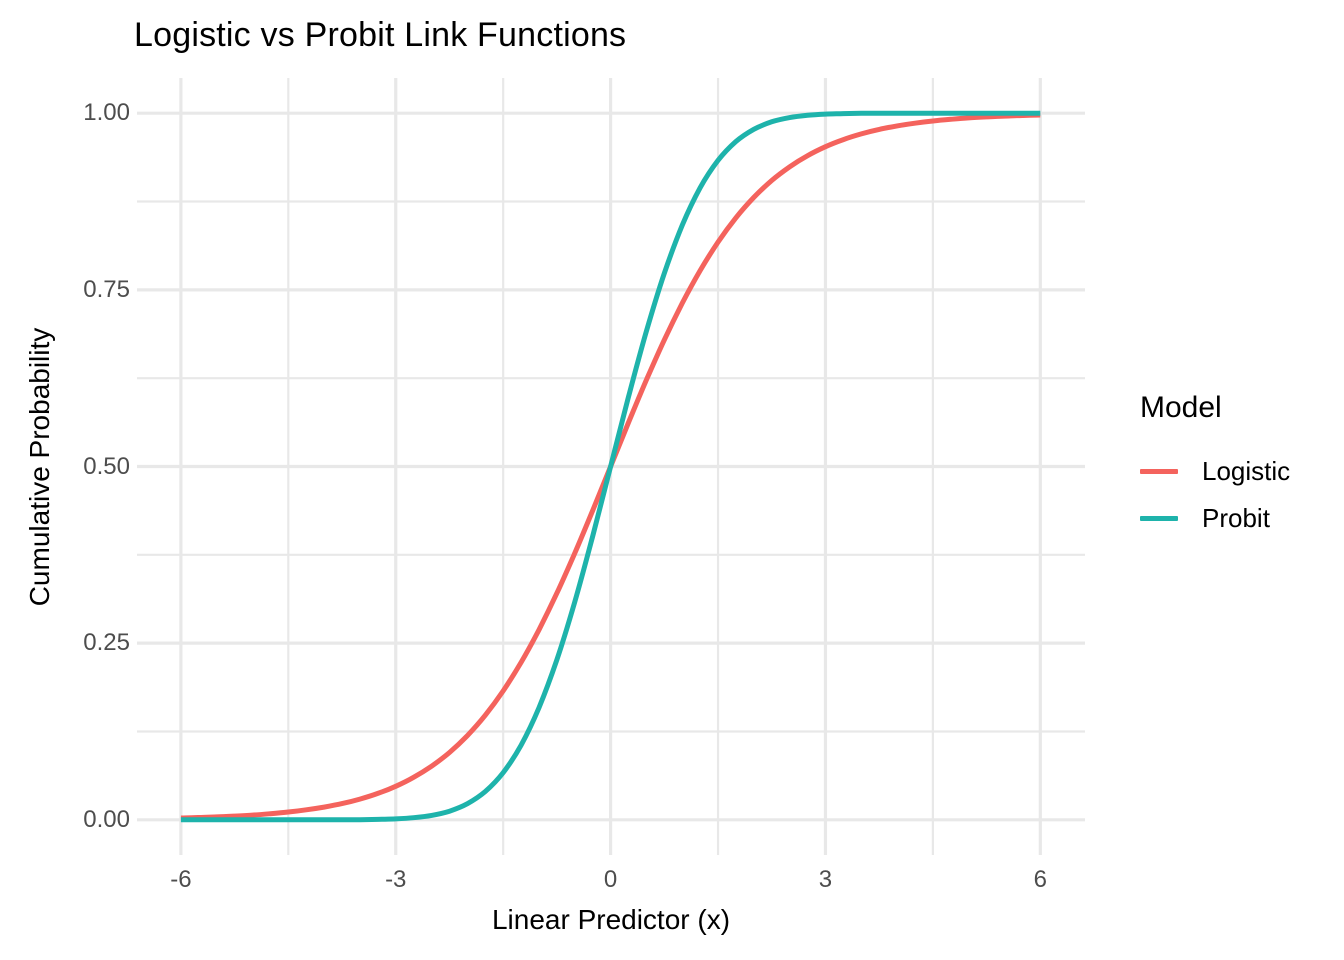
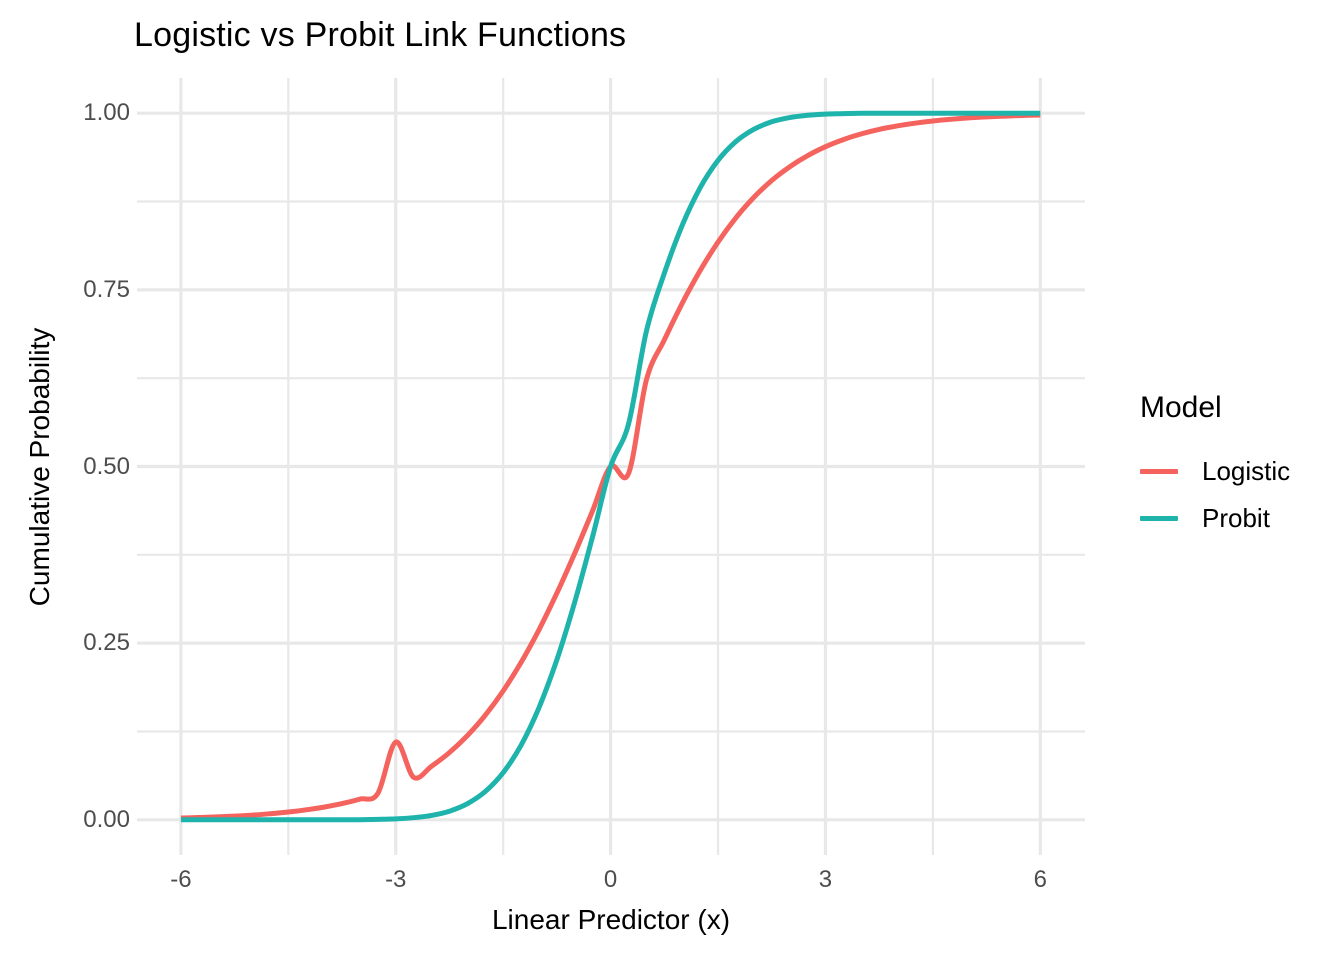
Logistic/-3: 0.05 -> 0.11
Logistic/0.25: 0.56 -> 0.49
Probit/0.25: 0.60 -> 0.56
